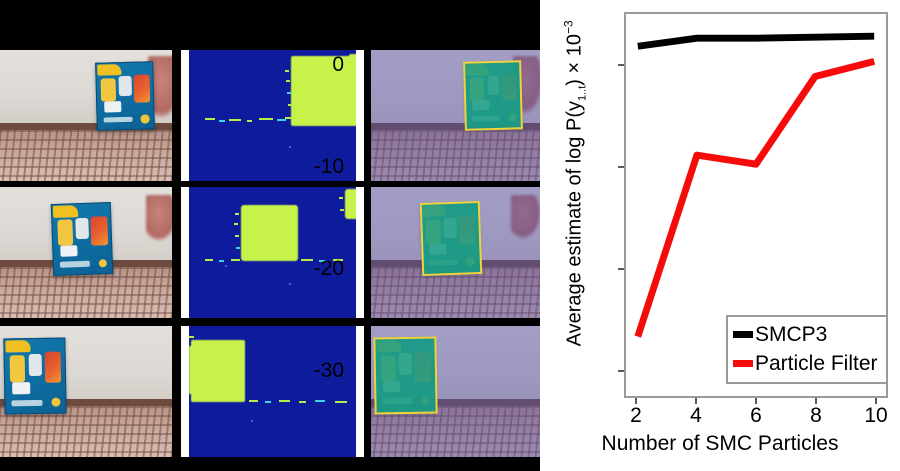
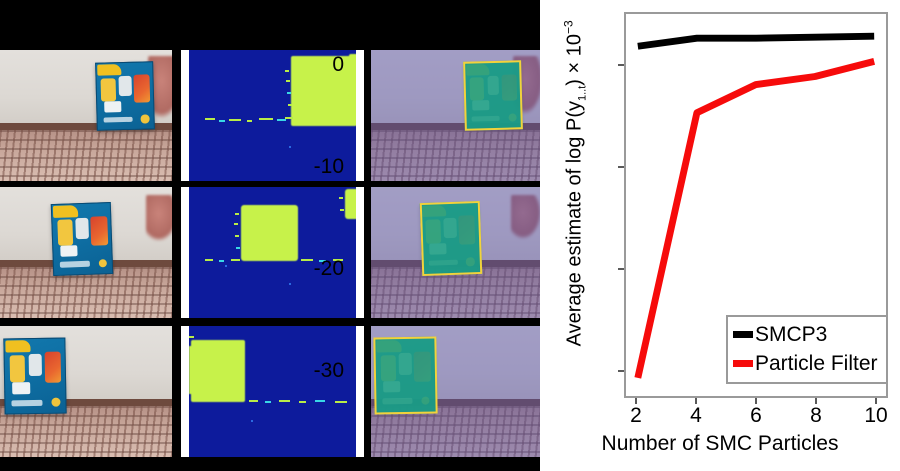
Particle Filter/2: -26.8 -> -30.9
Particle Filter/4: -8.8 -> -4.6
Particle Filter/6: -9.7 -> -1.8
